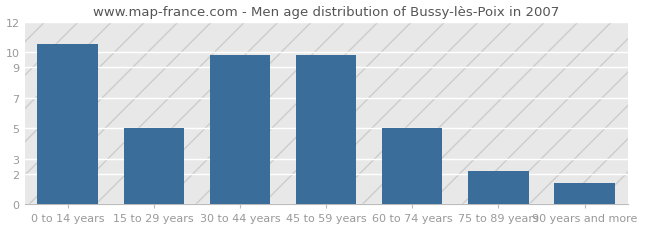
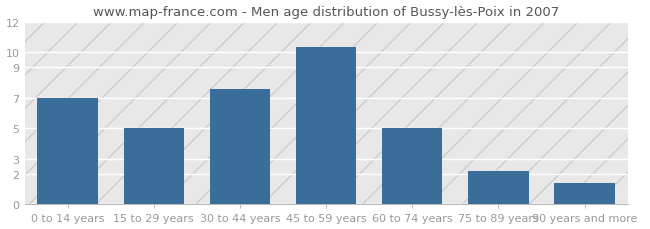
0 to 14 years: 10.5 -> 7.0
30 to 44 years: 9.8 -> 7.6
45 to 59 years: 9.8 -> 10.3
